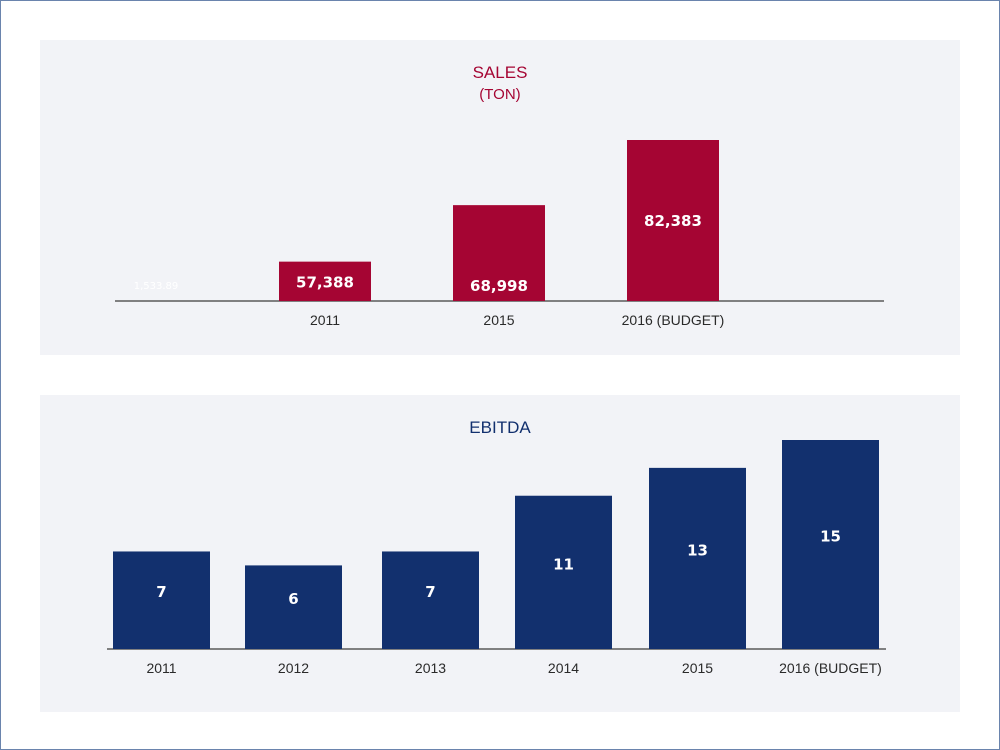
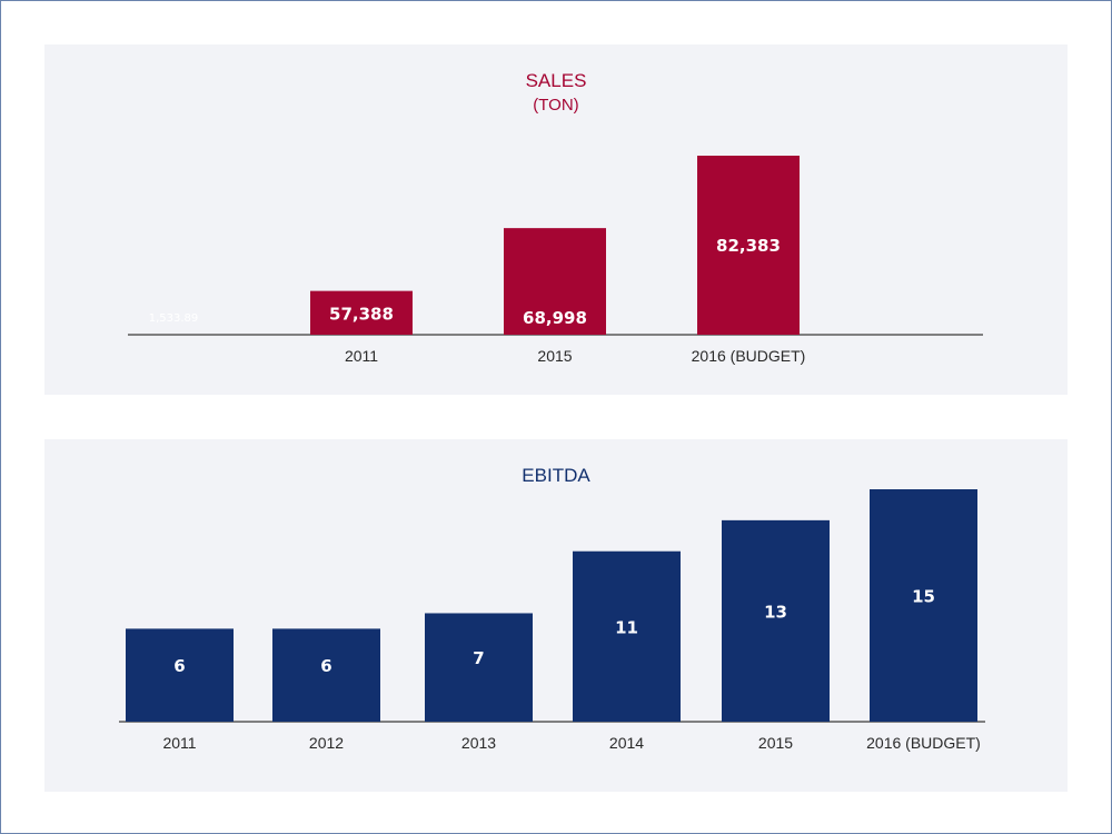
EBITDA/2011: 7 -> 6
